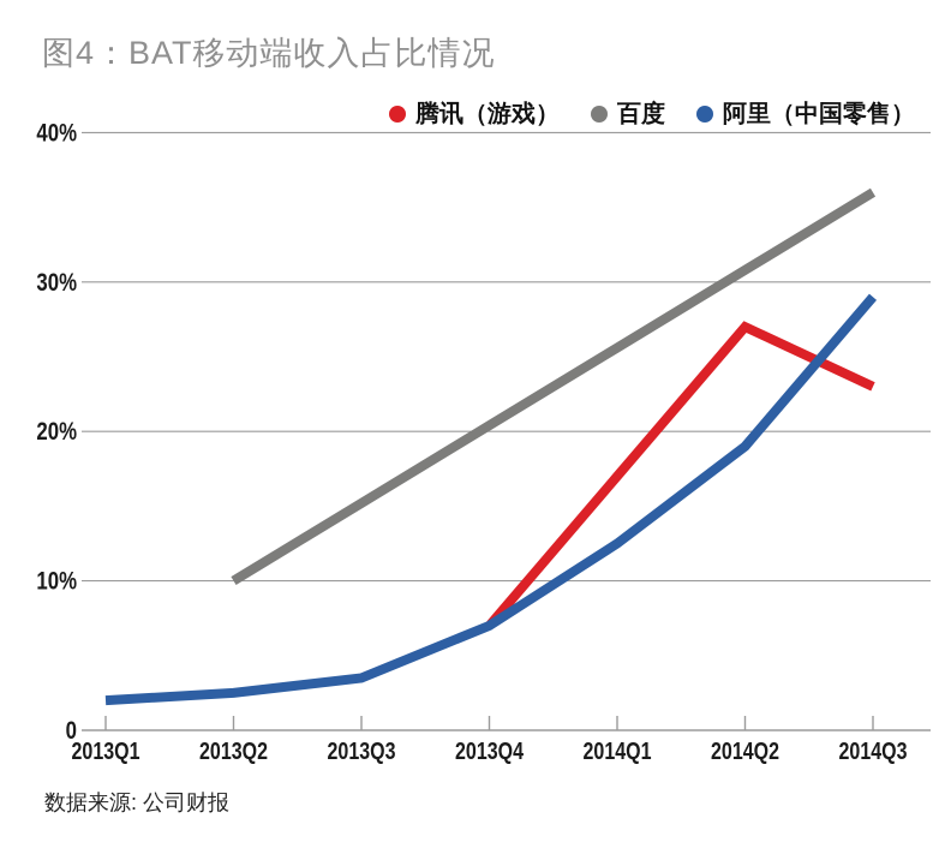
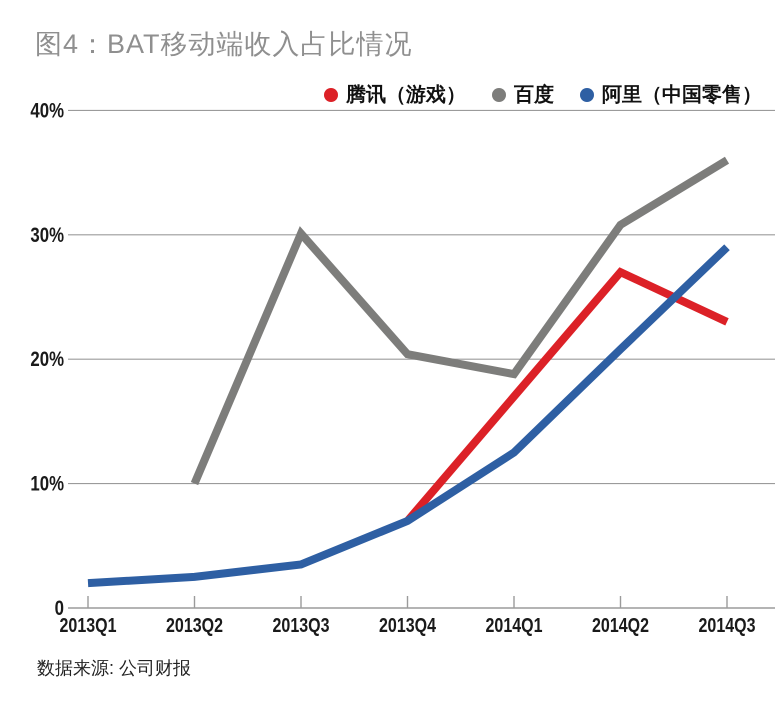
百度/2013Q3: 15.2% -> 30.1%
百度/2014Q1: 25.6% -> 18.8%
阿里（中国零售）/2014Q2: 19.0% -> 20.8%
